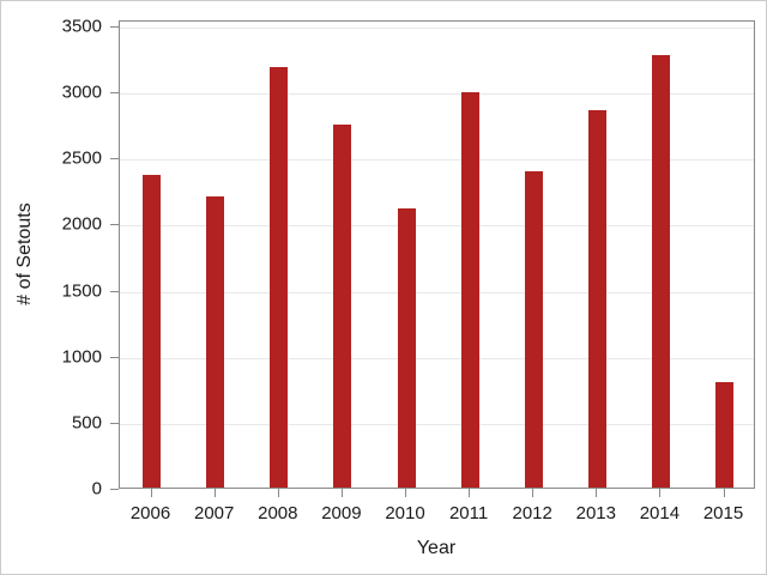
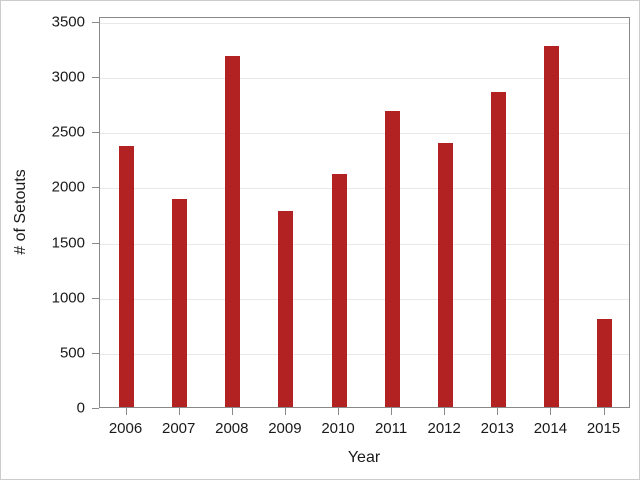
2007: 2200 -> 1890
2009: 2750 -> 1780
2011: 2990 -> 2680
